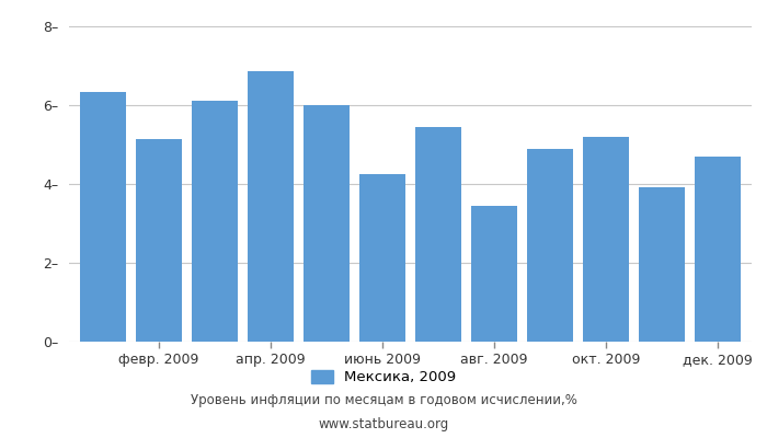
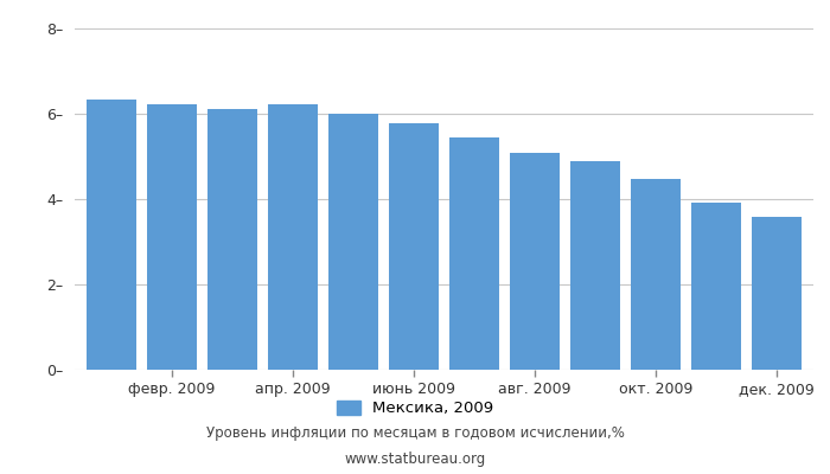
февр. 2009: 5.15– -> 6.23–
апр. 2009: 6.85– -> 6.21–
июнь 2009: 4.25– -> 5.78–
авг. 2009: 3.45– -> 5.08–
окт. 2009: 5.20– -> 4.48–
дек. 2009: 4.70– -> 3.57–
